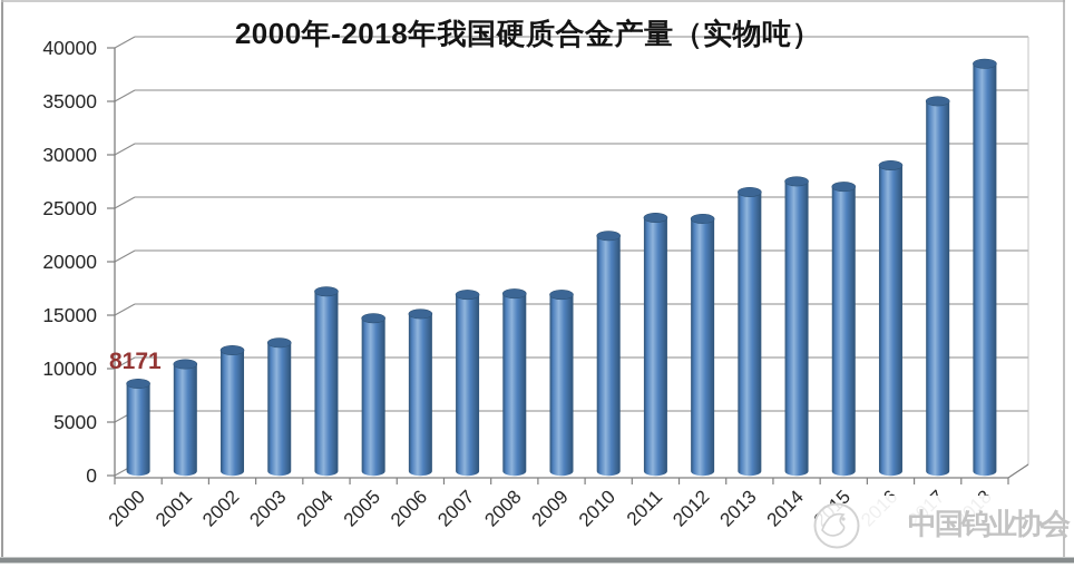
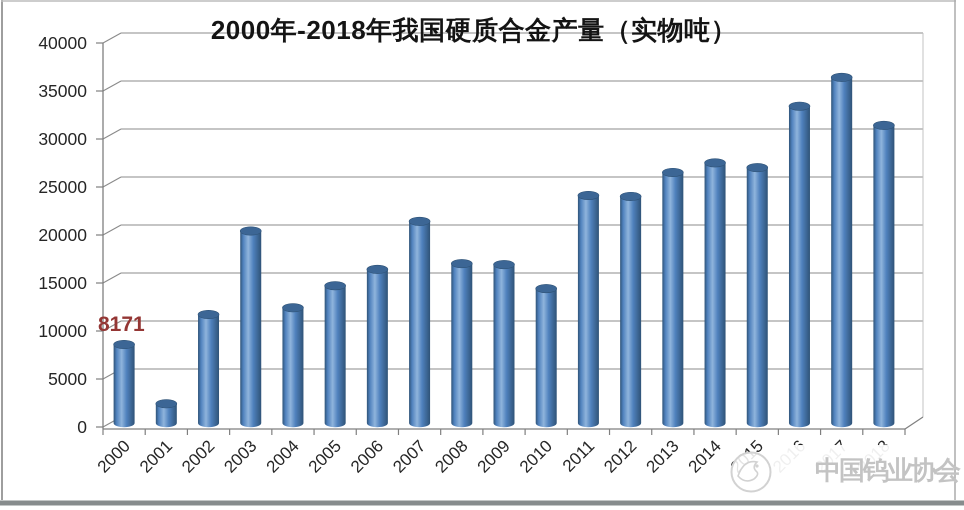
2001: 10000 -> 2000
2003: 12000 -> 20000
2004: 17000 -> 12000
2006: 15000 -> 16000
2007: 16000 -> 21000
2010: 22000 -> 14000
2016: 29000 -> 33000
2017: 35000 -> 36000
2018: 38000 -> 31000
